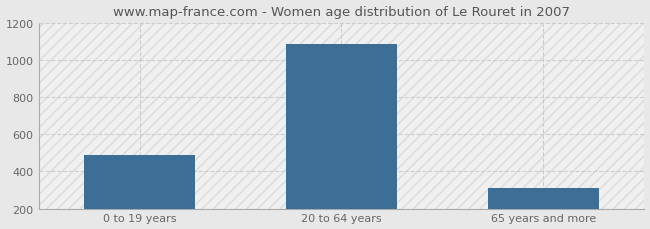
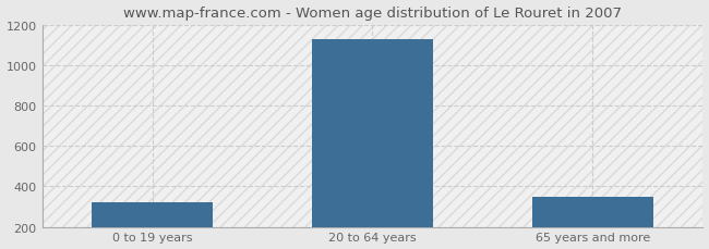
0 to 19 years: 490 -> 320
20 to 64 years: 1080 -> 1130
65 years and more: 310 -> 350
